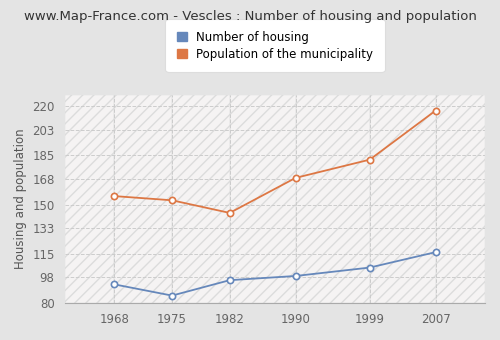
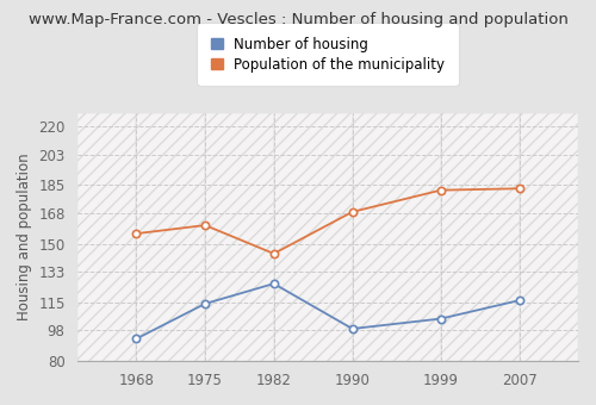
Number of housing/1975: 85 -> 114
Population of the municipality/1975: 153 -> 161
Number of housing/1982: 96 -> 126
Population of the municipality/2007: 217 -> 183
